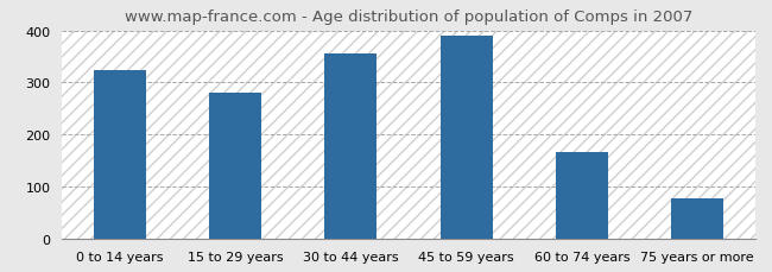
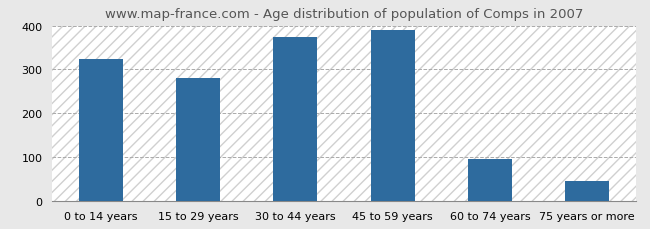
30 to 44 years: 355 -> 375
60 to 74 years: 167 -> 95
75 years or more: 78 -> 45
